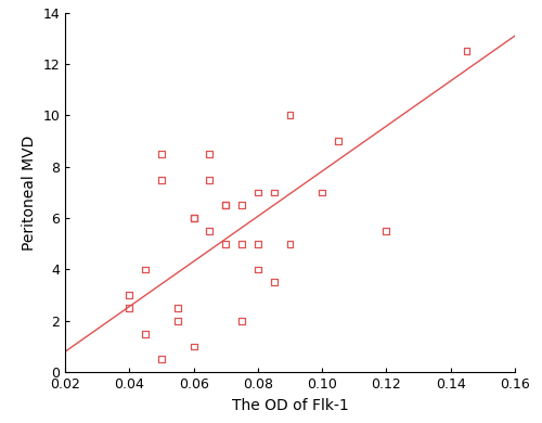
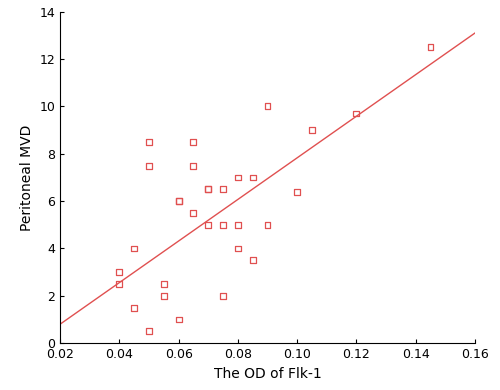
0.10: 7.0 -> 6.4
0.12: 5.5 -> 9.7
